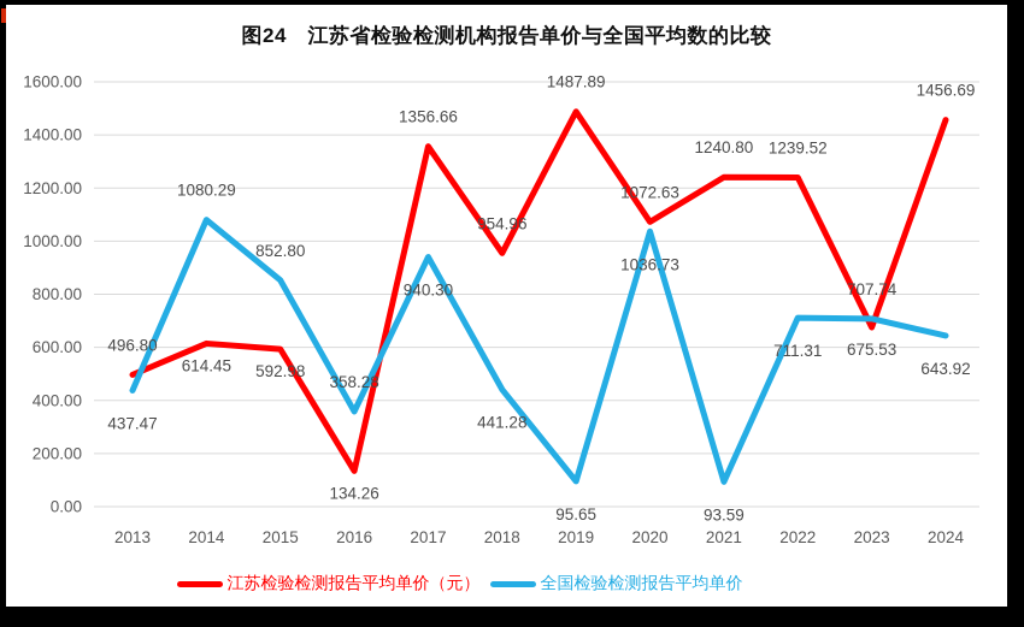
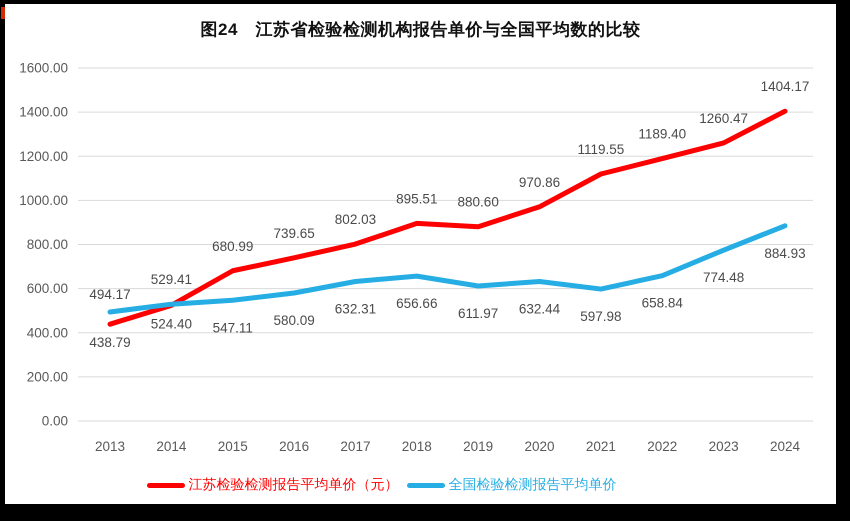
江苏检验检测报告平均单价（元）/2013: 496.80 -> 438.79
全国检验检测报告平均单价/2013: 437.47 -> 494.17
江苏检验检测报告平均单价（元）/2014: 614.45 -> 524.40
全国检验检测报告平均单价/2014: 1080.29 -> 529.41
江苏检验检测报告平均单价（元）/2015: 592.98 -> 680.99
全国检验检测报告平均单价/2015: 852.80 -> 547.11
江苏检验检测报告平均单价（元）/2016: 134.26 -> 739.65
全国检验检测报告平均单价/2016: 358.28 -> 580.09
江苏检验检测报告平均单价（元）/2017: 1356.66 -> 802.03
全国检验检测报告平均单价/2017: 940.30 -> 632.31
江苏检验检测报告平均单价（元）/2018: 954.96 -> 895.51
全国检验检测报告平均单价/2018: 441.28 -> 656.66
江苏检验检测报告平均单价（元）/2019: 1487.89 -> 880.60
全国检验检测报告平均单价/2019: 95.65 -> 611.97
江苏检验检测报告平均单价（元）/2020: 1072.63 -> 970.86
全国检验检测报告平均单价/2020: 1036.73 -> 632.44
江苏检验检测报告平均单价（元）/2021: 1240.80 -> 1119.55
全国检验检测报告平均单价/2021: 93.59 -> 597.98
江苏检验检测报告平均单价（元）/2022: 1239.52 -> 1189.40
全国检验检测报告平均单价/2022: 711.31 -> 658.84
江苏检验检测报告平均单价（元）/2023: 675.53 -> 1260.47
全国检验检测报告平均单价/2023: 707.74 -> 774.48
江苏检验检测报告平均单价（元）/2024: 1456.69 -> 1404.17
全国检验检测报告平均单价/2024: 643.92 -> 884.93
